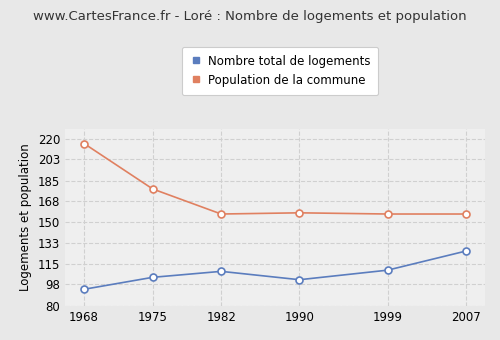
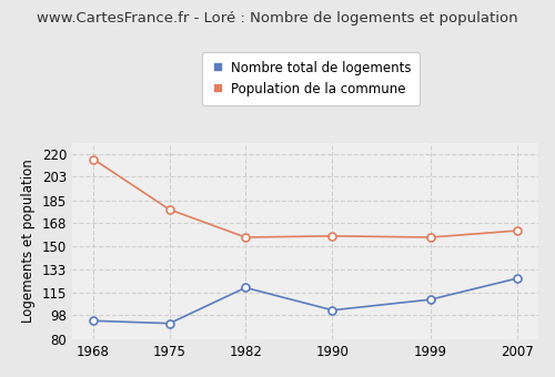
Nombre total de logements/1975: 104 -> 92
Nombre total de logements/1982: 109 -> 119
Population de la commune/2007: 157 -> 162
